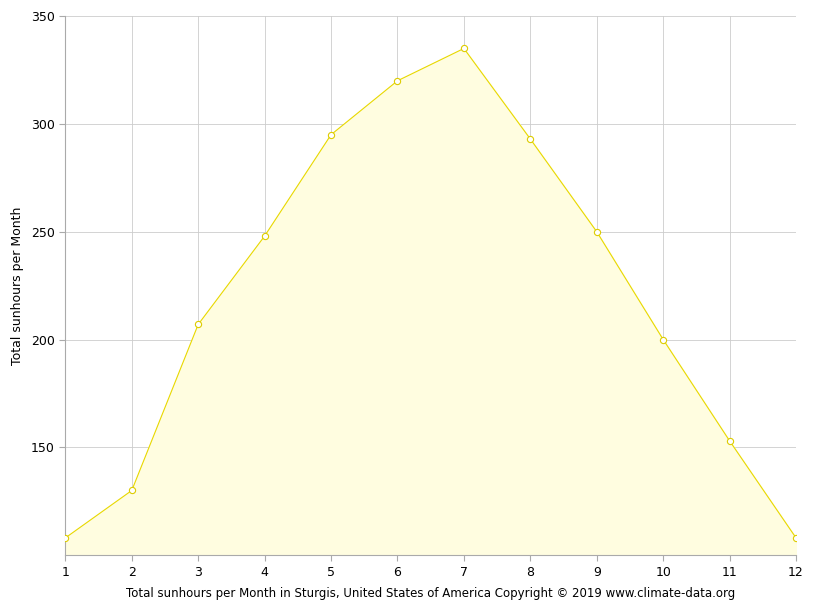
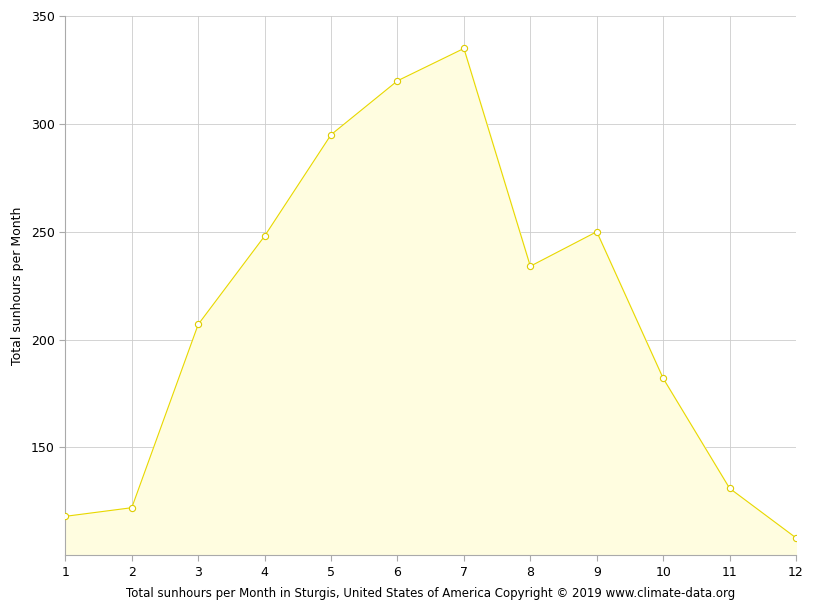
1: 108 -> 118
2: 130 -> 122
8: 293 -> 234
10: 200 -> 182
11: 153 -> 131
